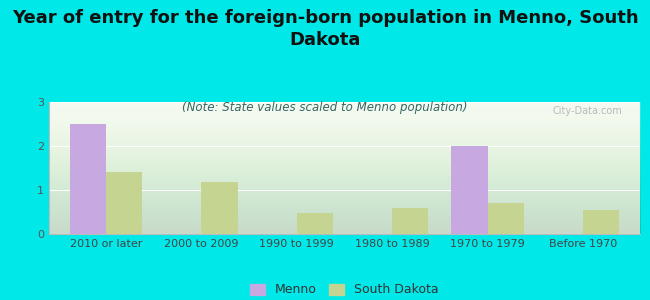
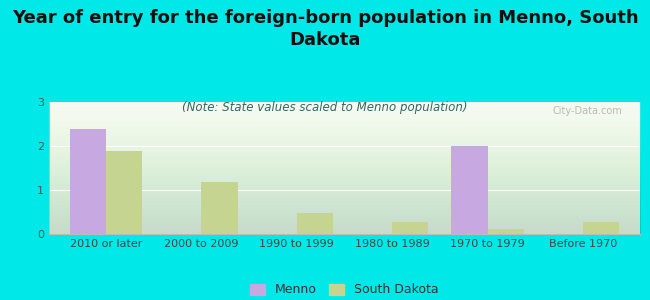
Menno/2010 or later: 2.50 -> 2.38
South Dakota/2010 or later: 1.40 -> 1.88
South Dakota/1980 to 1989: 0.60 -> 0.28
South Dakota/1970 to 1979: 0.70 -> 0.12
South Dakota/Before 1970: 0.55 -> 0.28
